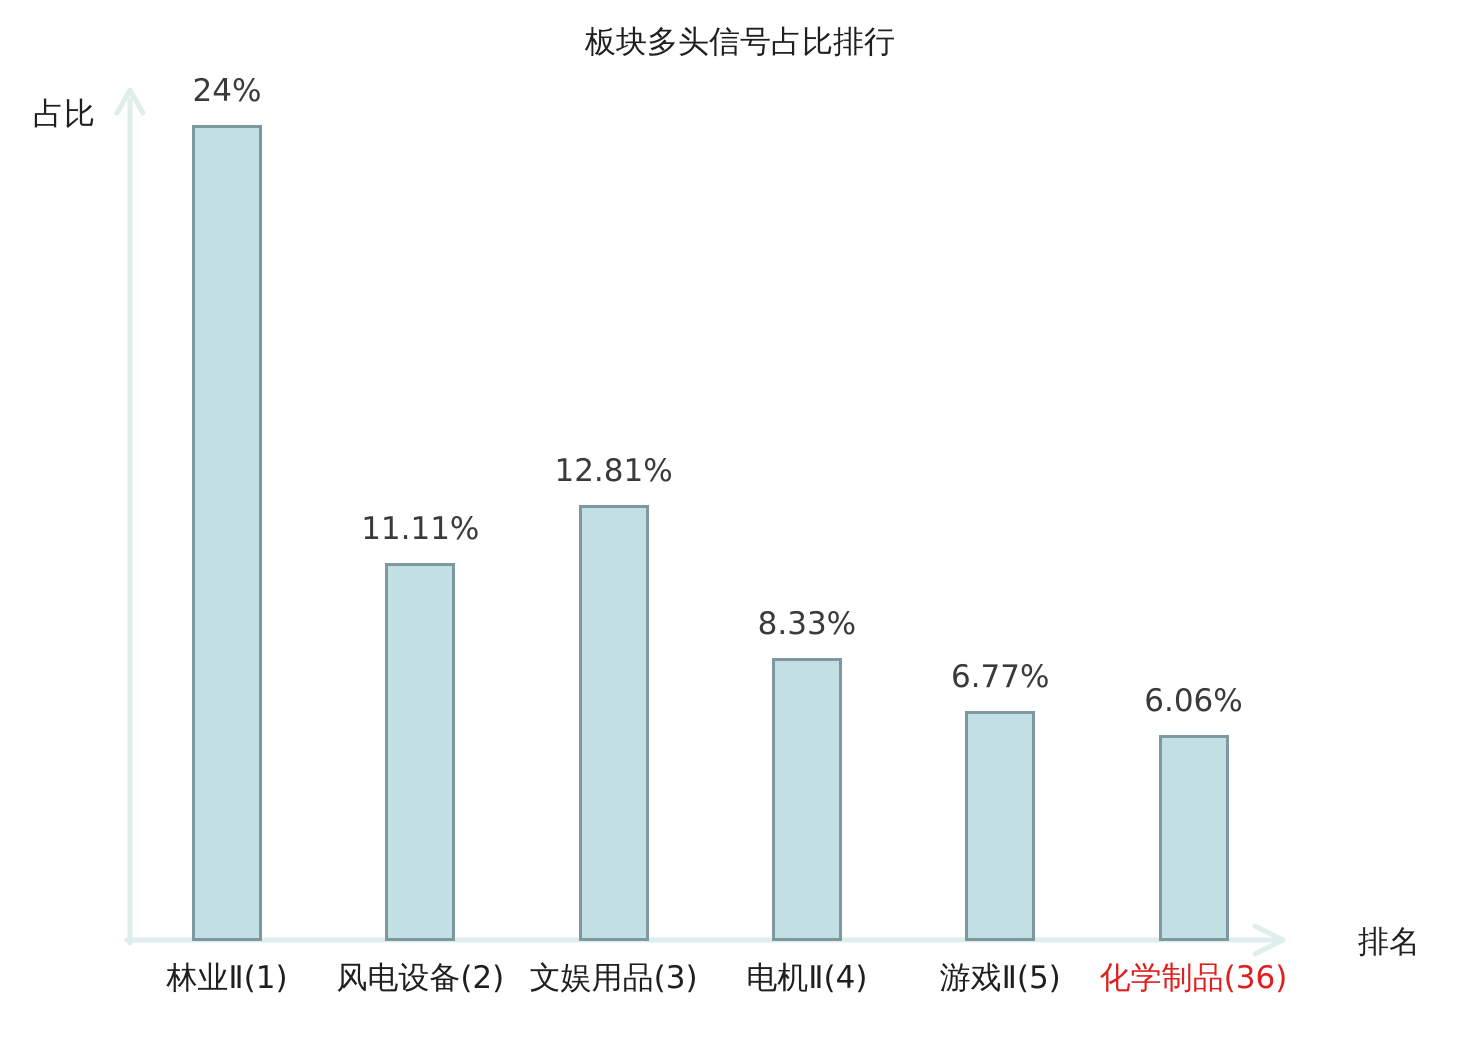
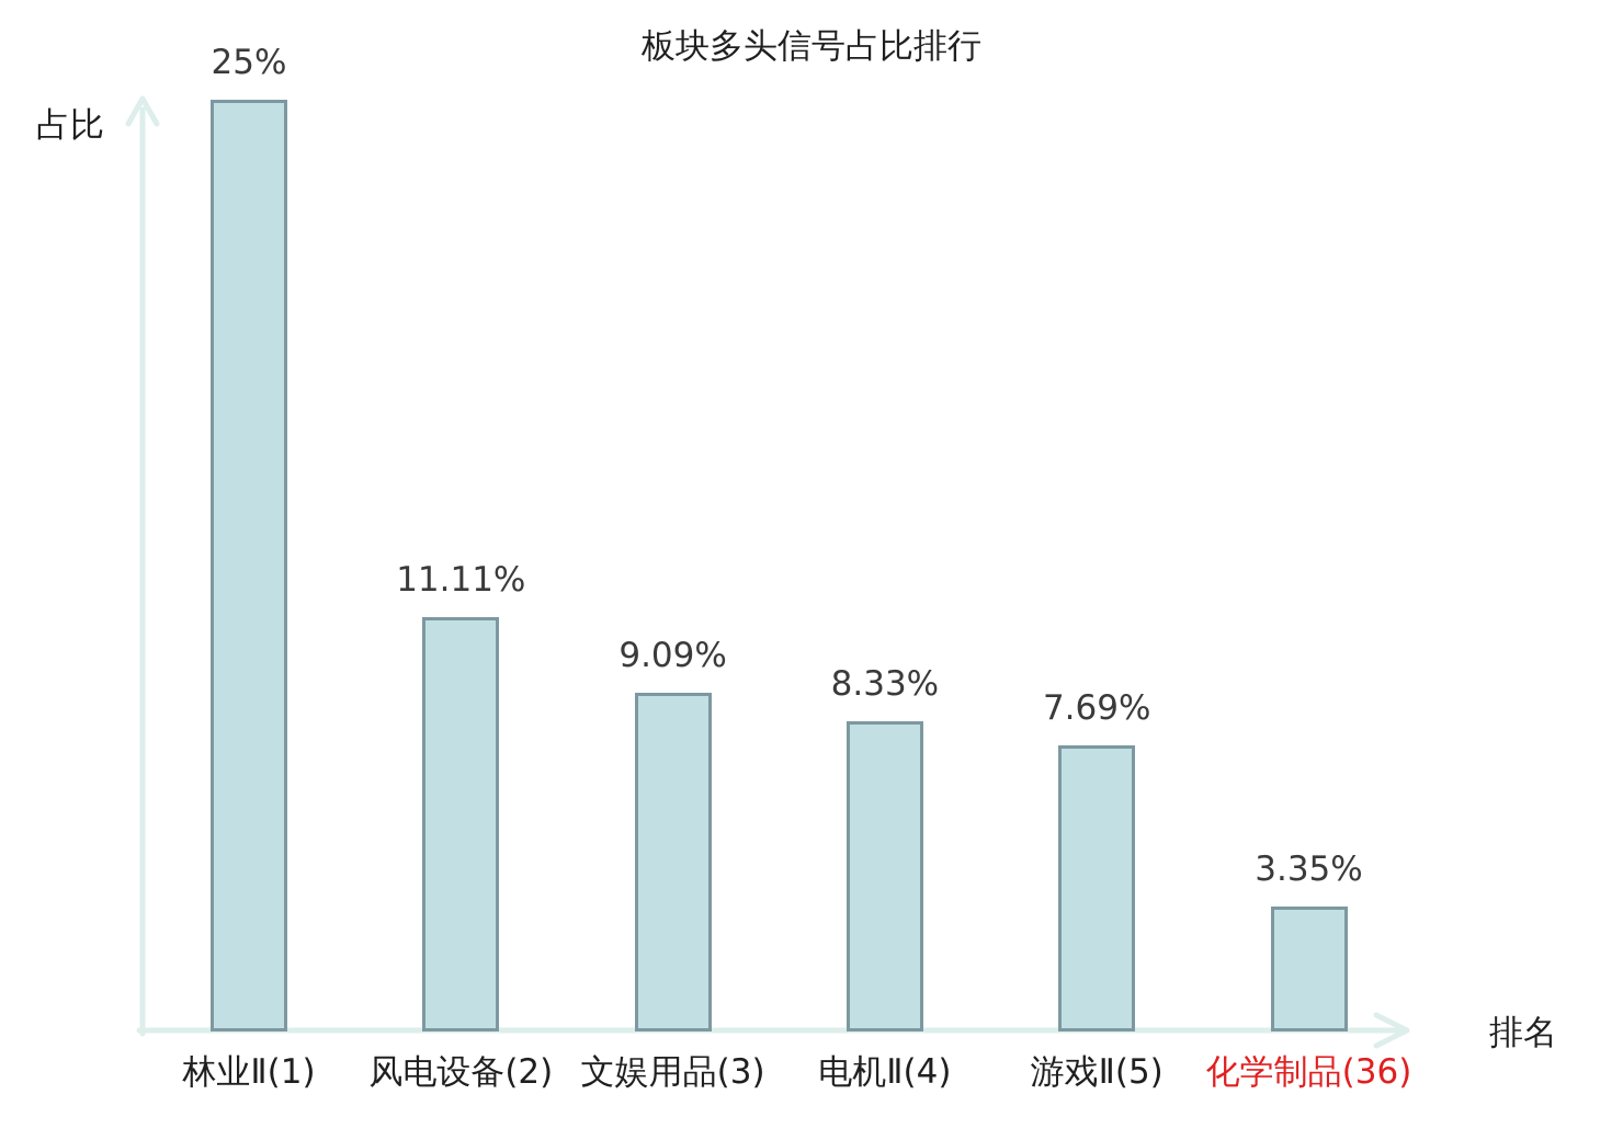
林业Ⅱ(1): 24% -> 25%
文娱用品(3): 12.81% -> 9.09%
游戏Ⅱ(5): 6.77% -> 7.69%
化学制品(36): 6.06% -> 3.35%
